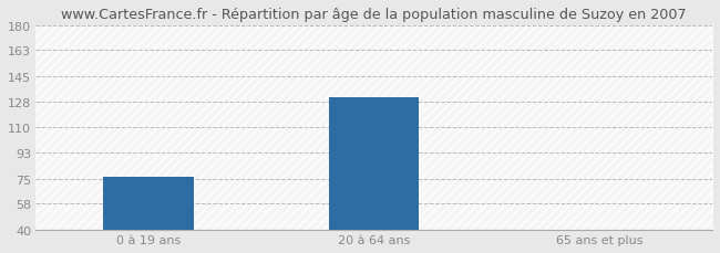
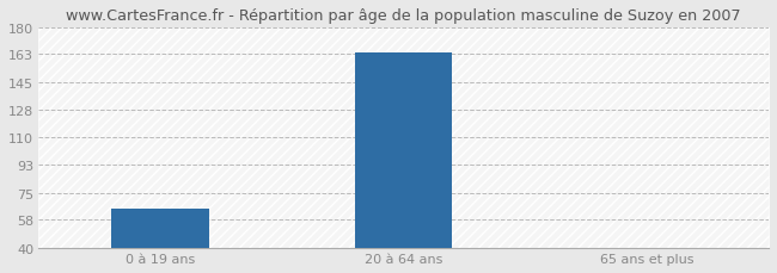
0 à 19 ans: 76 -> 65
20 à 64 ans: 131 -> 164
